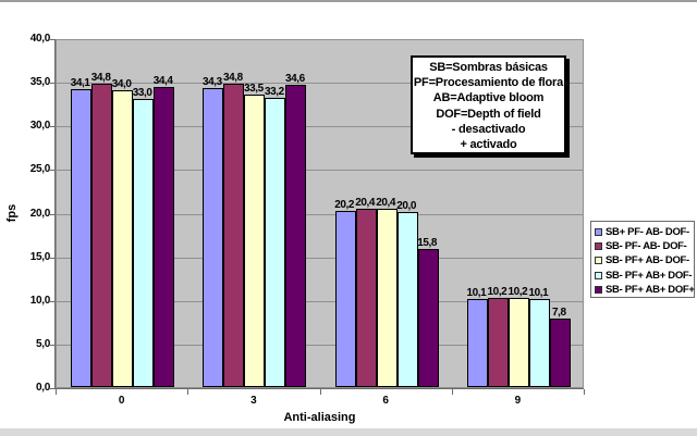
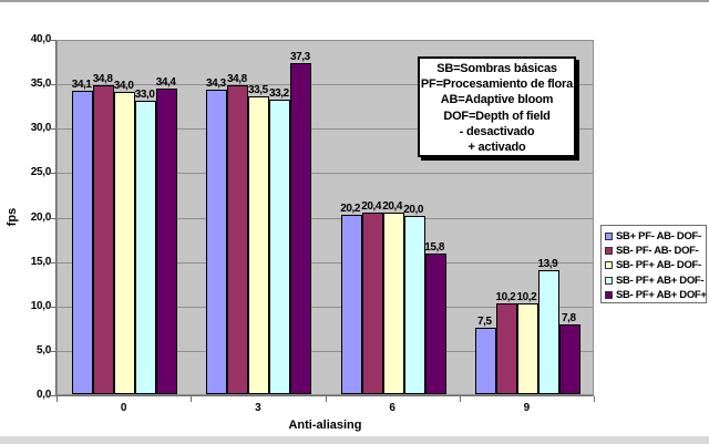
SB- PF+ AB+ DOF+/3: 34,6 -> 37,3
SB+ PF- AB- DOF-/9: 10,1 -> 7,5
SB- PF+ AB+ DOF-/9: 10,1 -> 13,9
